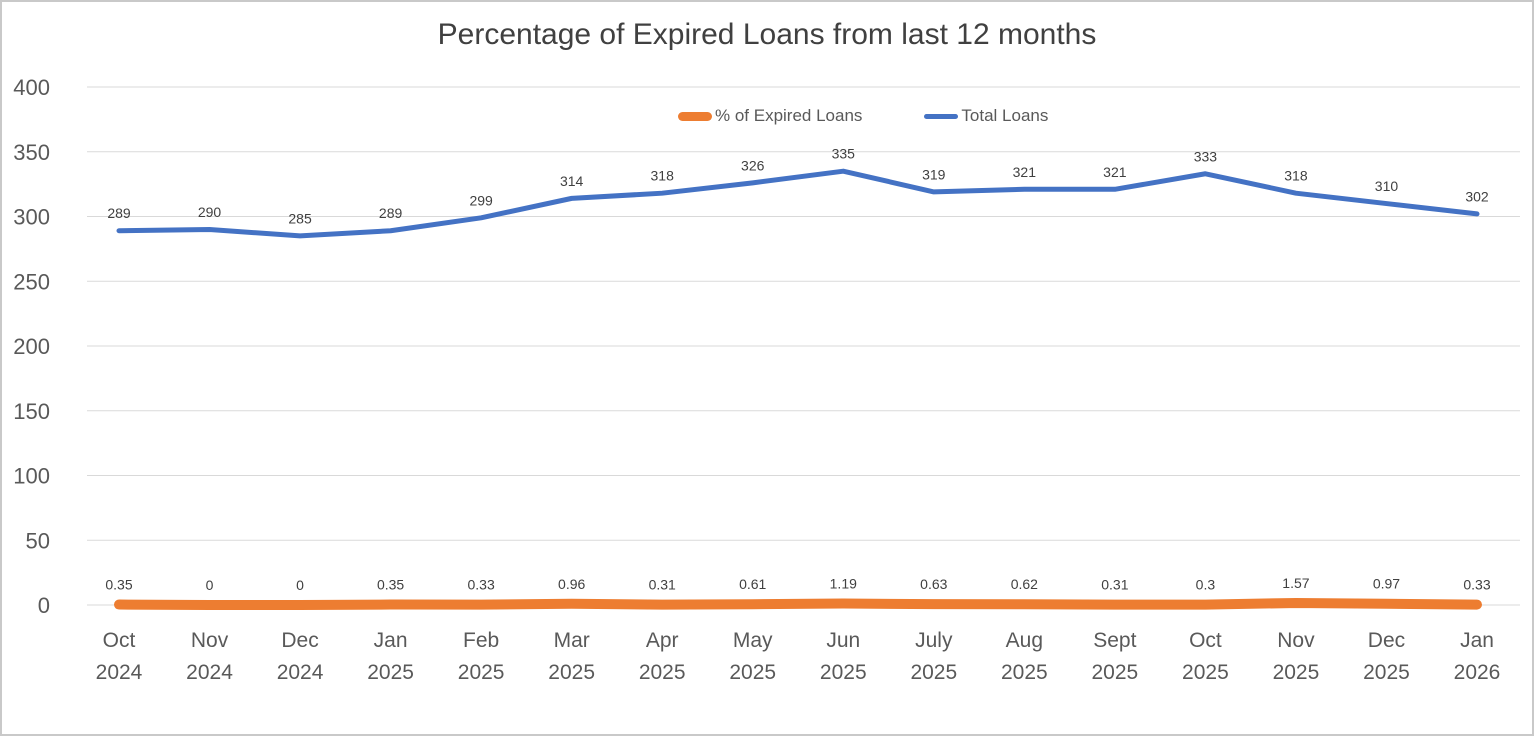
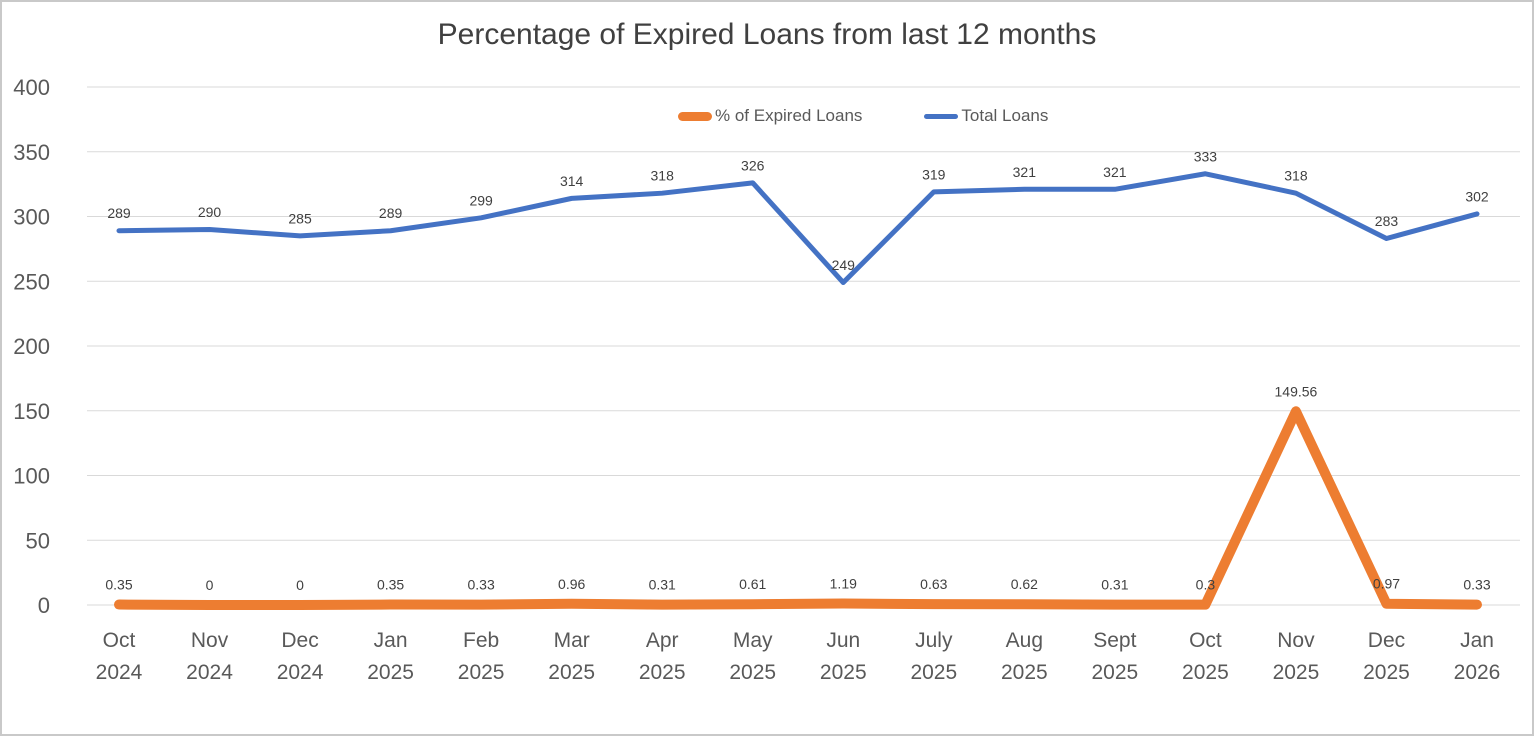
Total Loans/Jun 2025: 335 -> 249
% of Expired Loans/Nov 2025: 1.57 -> 149.56
Total Loans/Dec 2025: 310 -> 283
